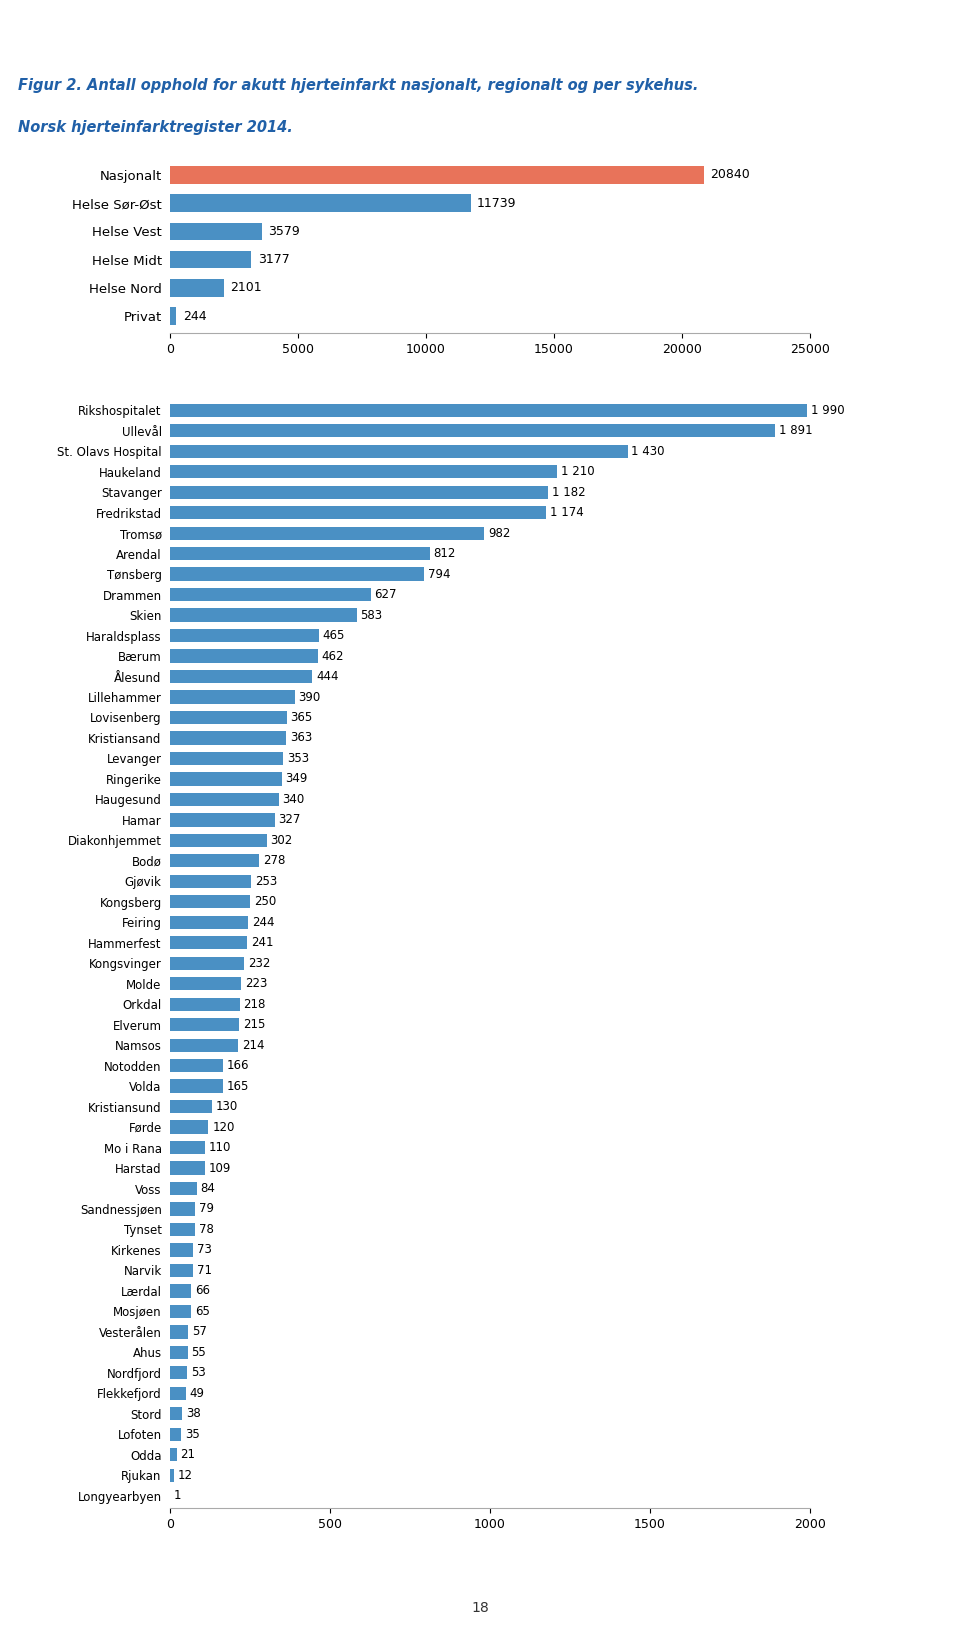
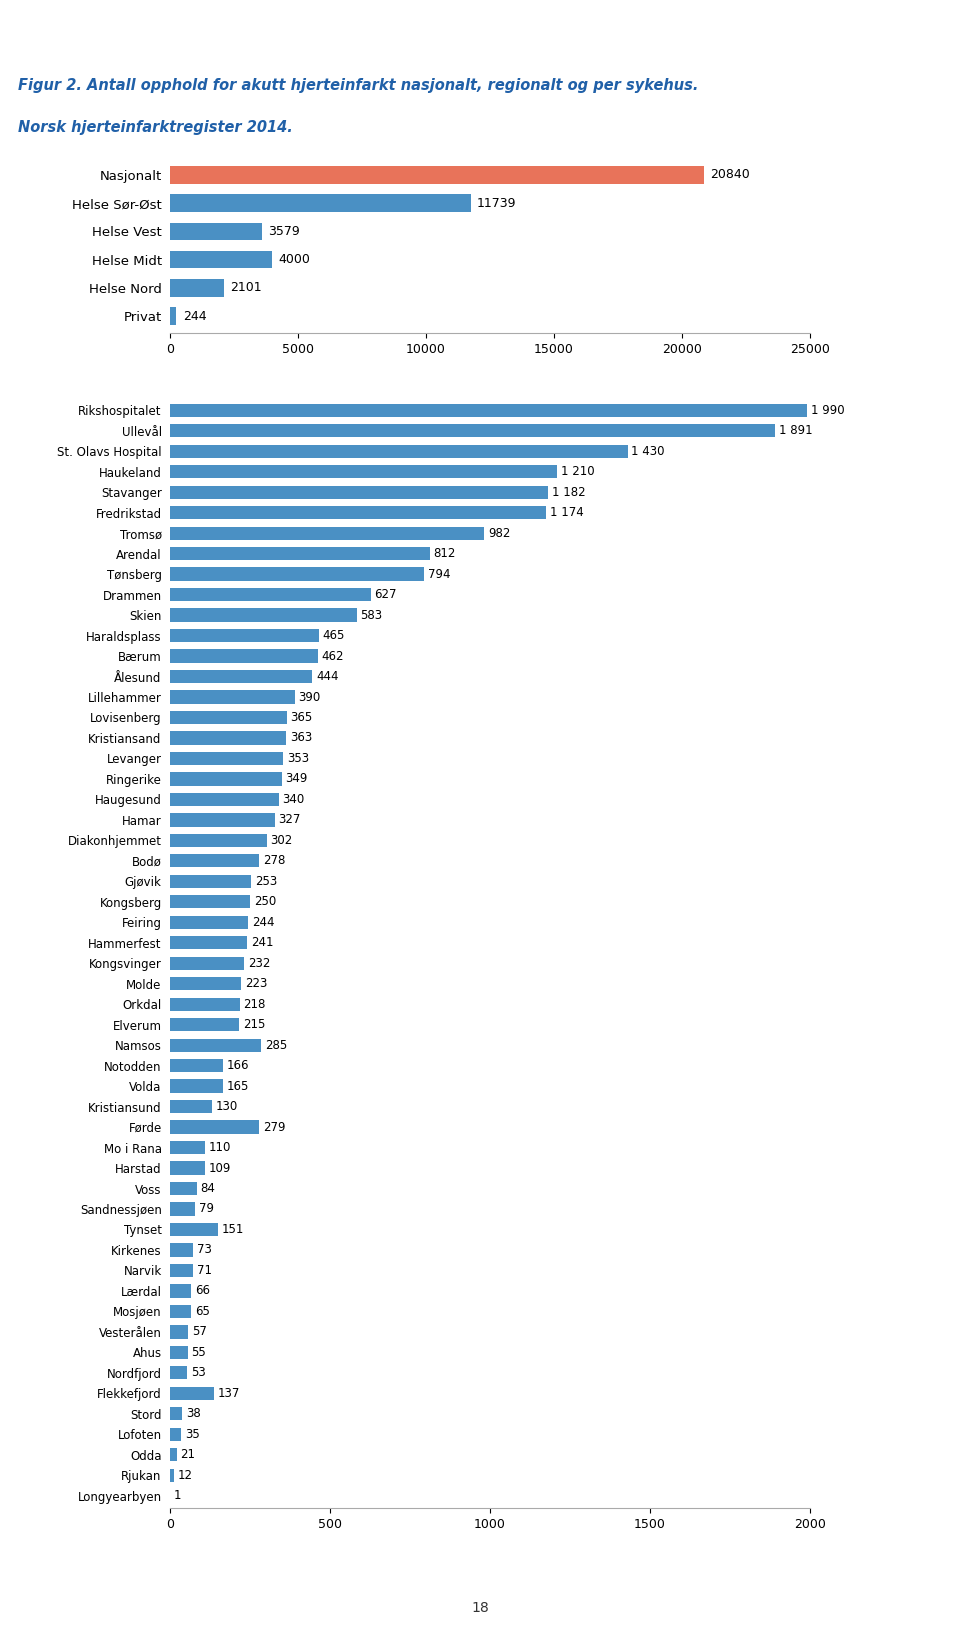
Helse Midt: 3177 -> 4000
Namsos: 214 -> 285
Førde: 120 -> 279
Tynset: 78 -> 151
Flekkefjord: 49 -> 137
